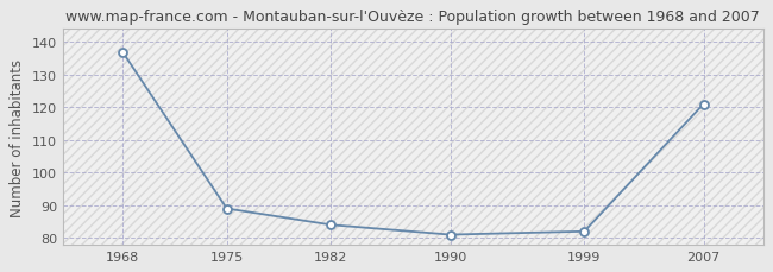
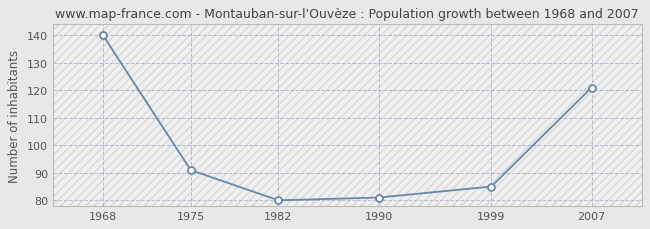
1968: 137 -> 140
1975: 89 -> 91
1982: 84 -> 80
1999: 82 -> 85
